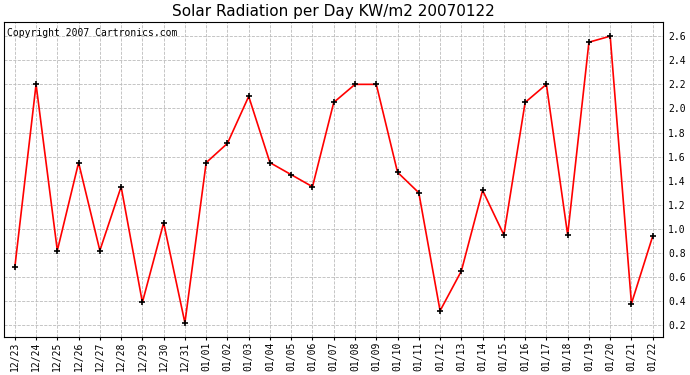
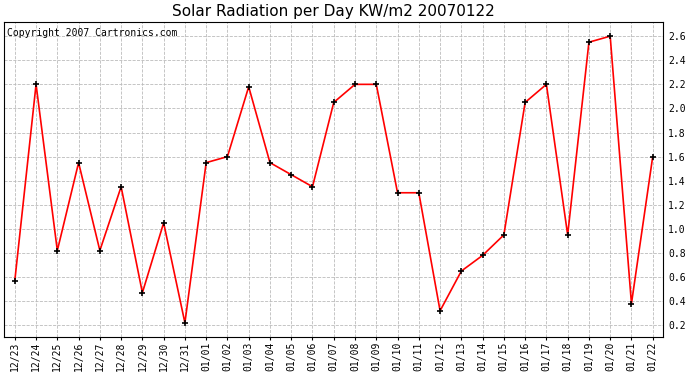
12/23: 0.68 -> 0.57
12/29: 0.39 -> 0.47
01/02: 1.71 -> 1.60
01/03: 2.10 -> 2.18
01/10: 1.47 -> 1.30
01/14: 1.32 -> 0.78
01/22: 0.94 -> 1.60
